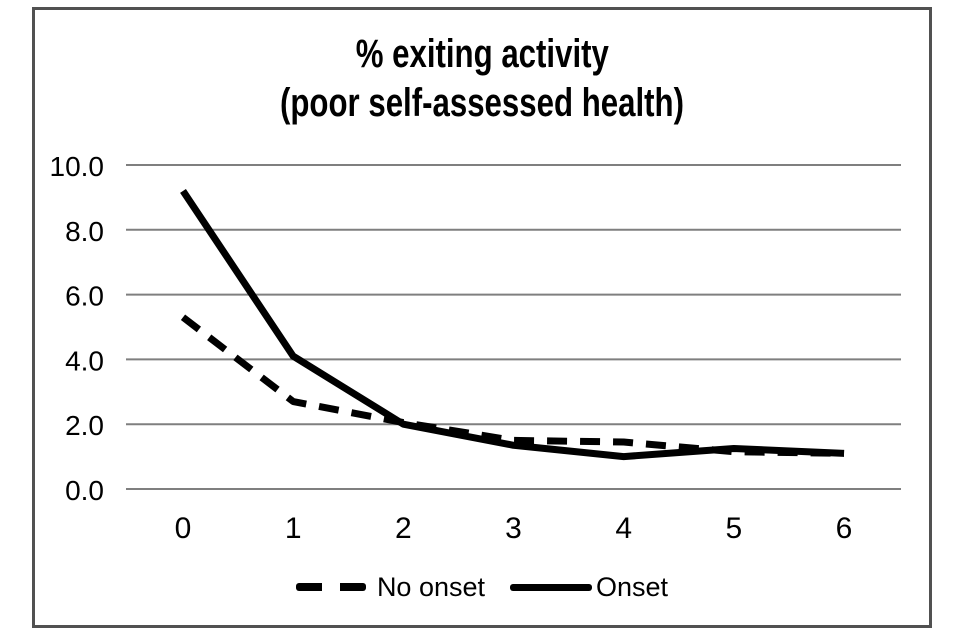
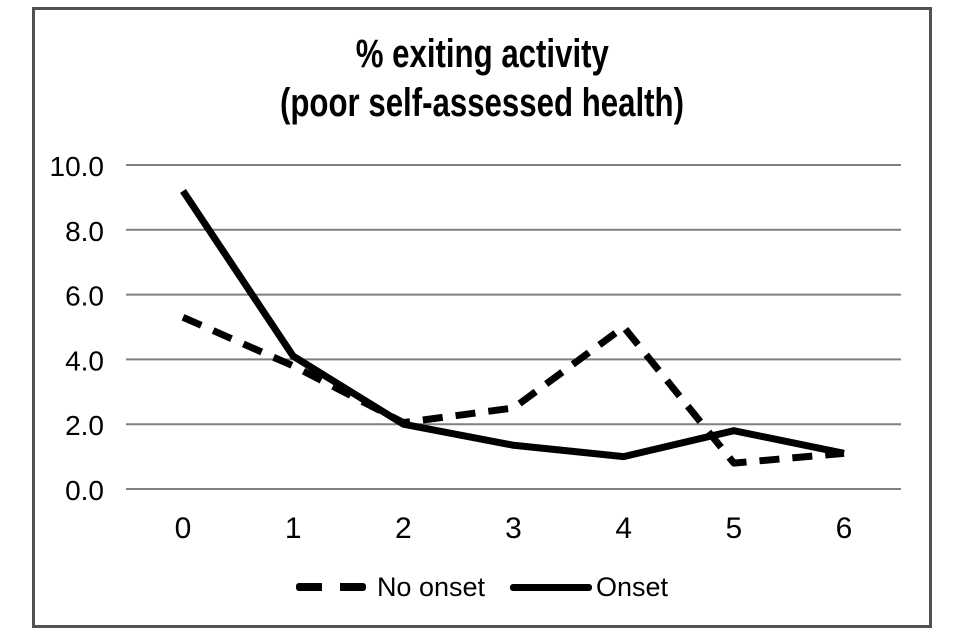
No onset/1: 2.7 -> 3.8
No onset/3: 1.5 -> 2.5
No onset/4: 1.4 -> 5.0
No onset/5: 1.1 -> 0.8
Onset/5: 1.2 -> 1.8
